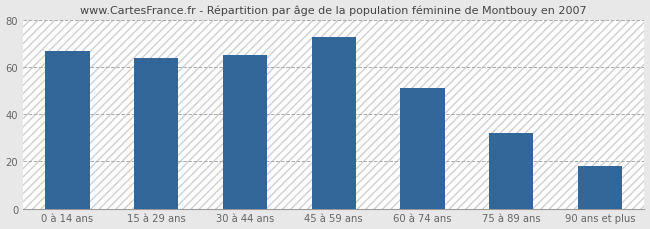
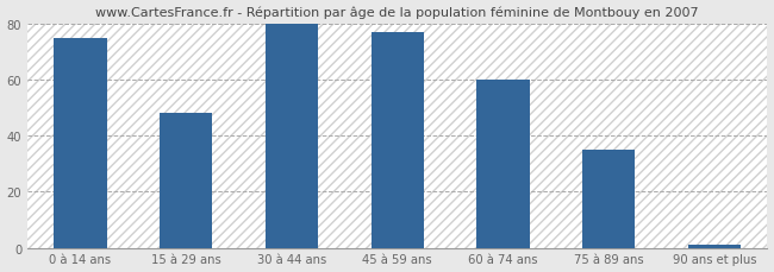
0 à 14 ans: 67 -> 75
15 à 29 ans: 64 -> 48
30 à 44 ans: 65 -> 80
45 à 59 ans: 73 -> 77
60 à 74 ans: 51 -> 60
75 à 89 ans: 32 -> 35
90 ans et plus: 18 -> 1
